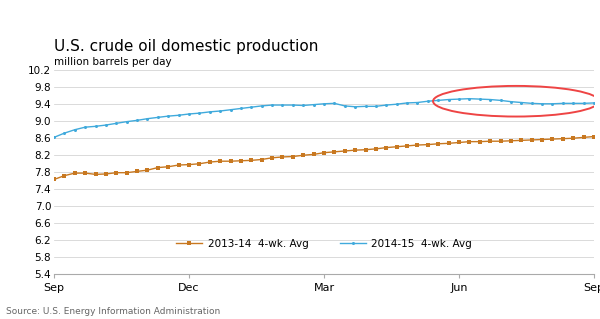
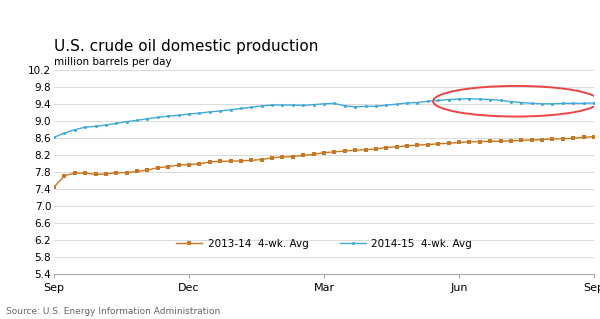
2013-14 4-wk. Avg/Sep: 7.63 -> 7.45
